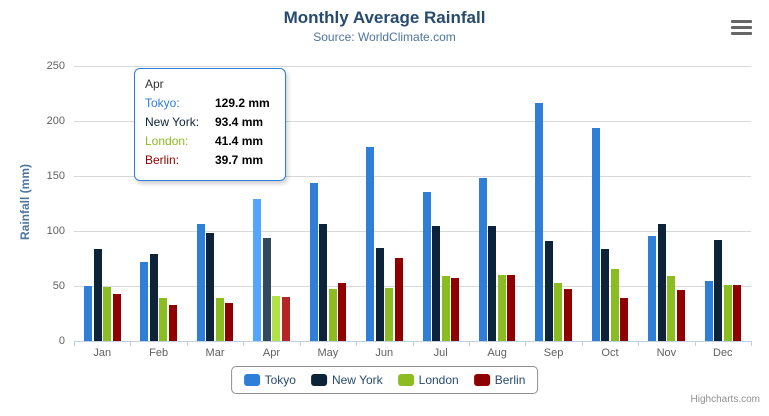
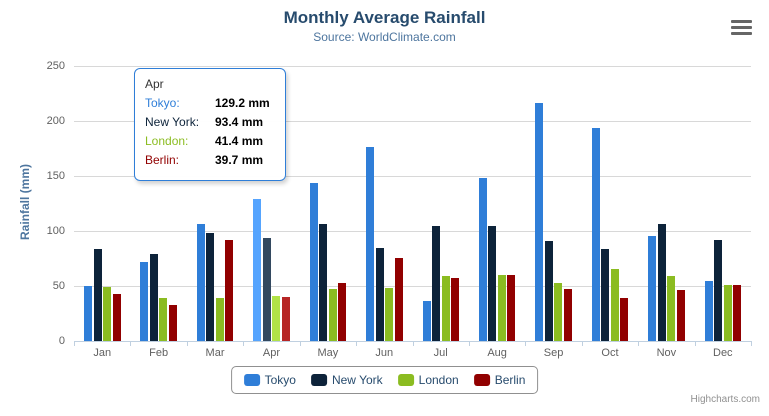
Berlin/Mar: 34 -> 92
Tokyo/Jul: 136 -> 36
